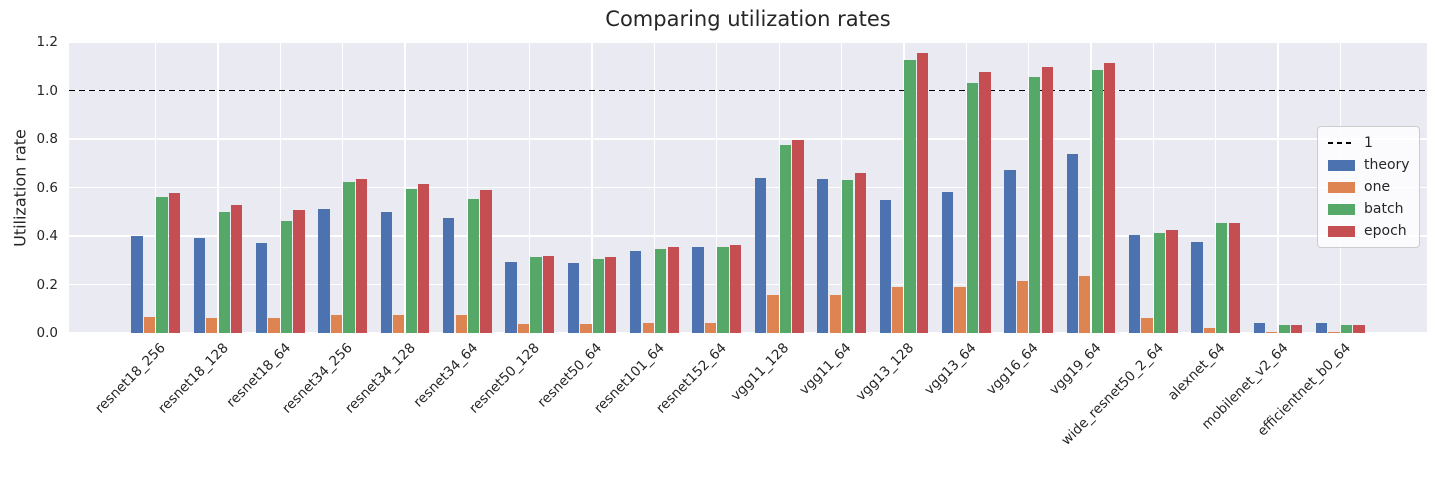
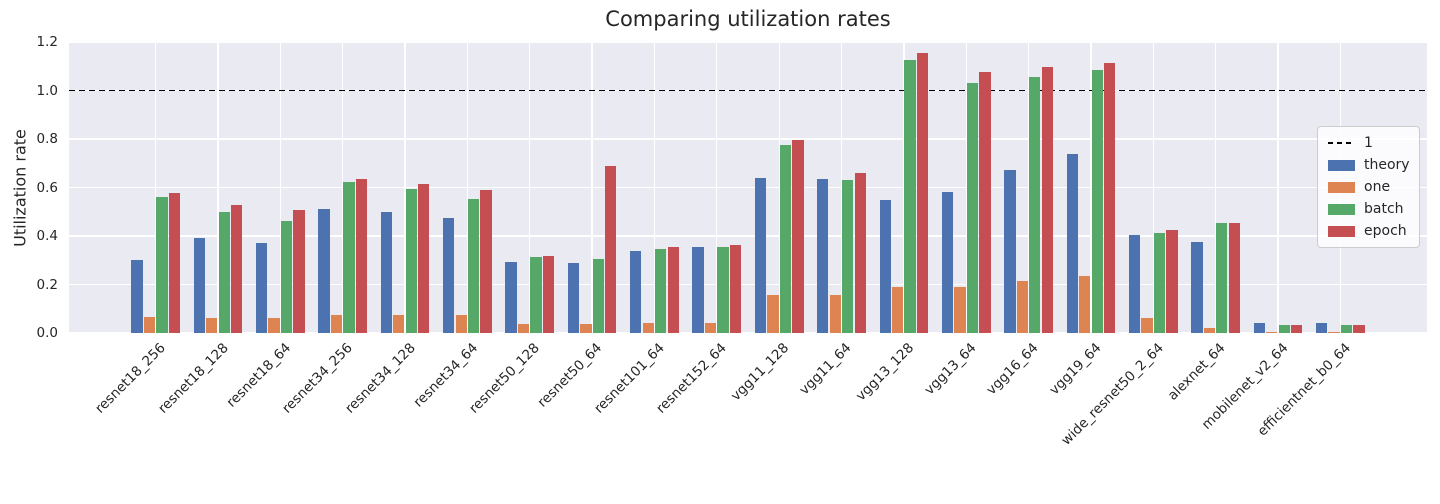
theory/resnet18_256: 0.40 -> 0.30
epoch/resnet50_64: 0.31 -> 0.69
